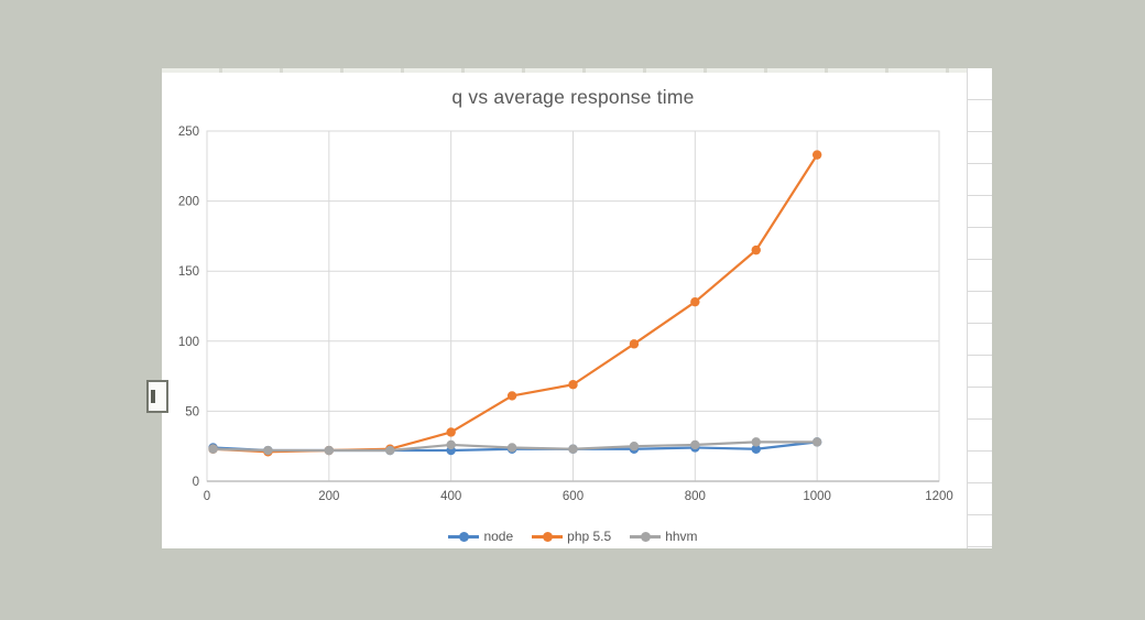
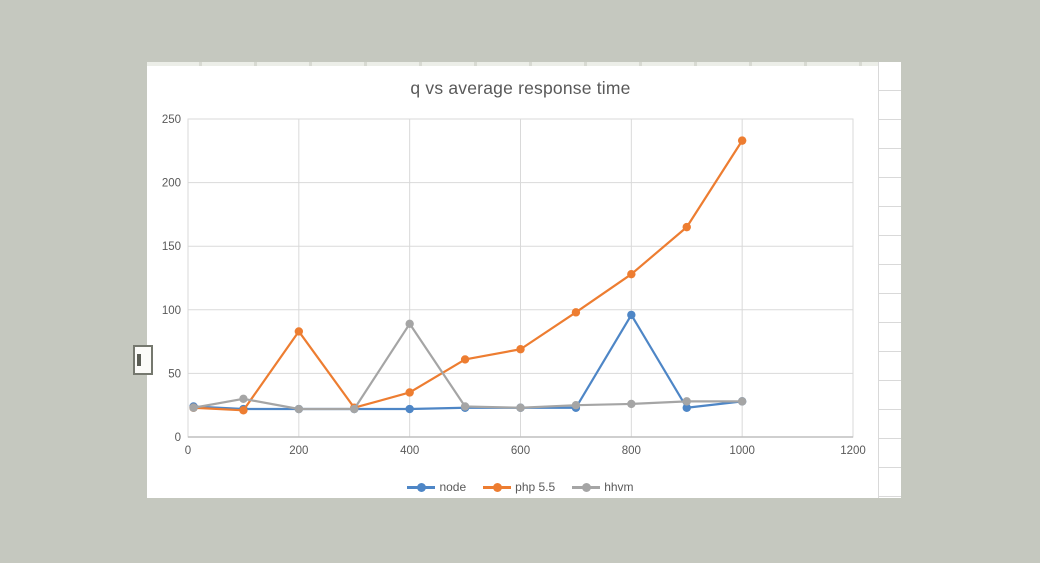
hhvm/100: 22 -> 30
php 5.5/200: 22 -> 83
hhvm/400: 26 -> 89
node/800: 24 -> 96
